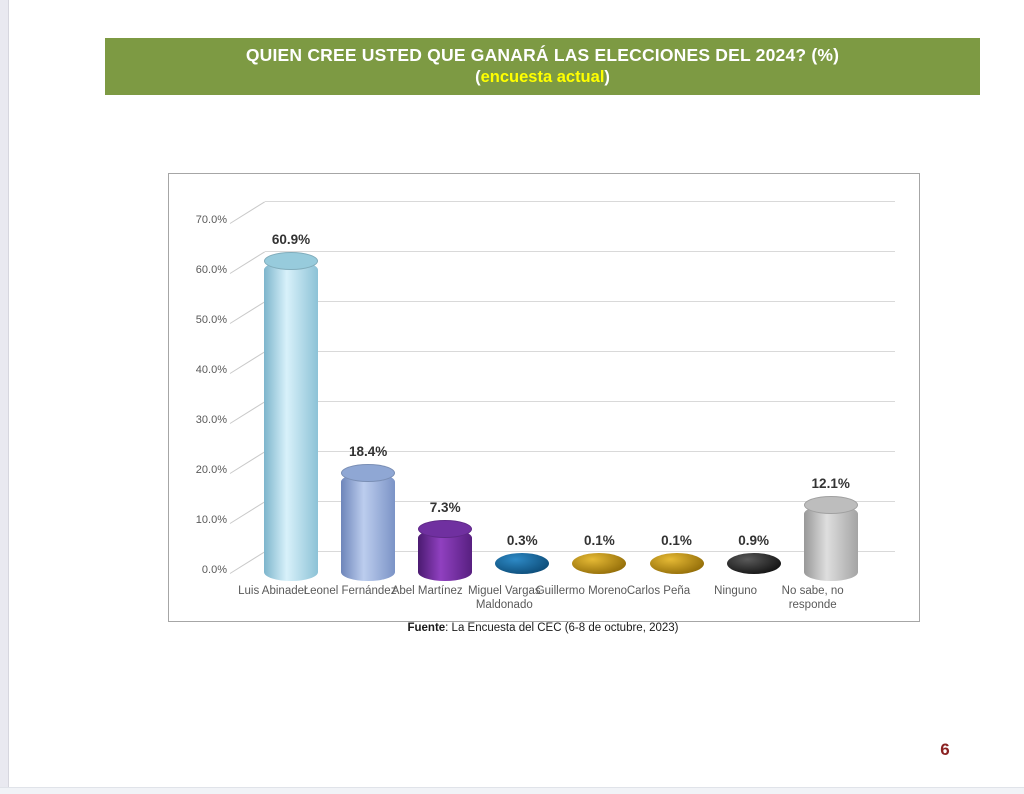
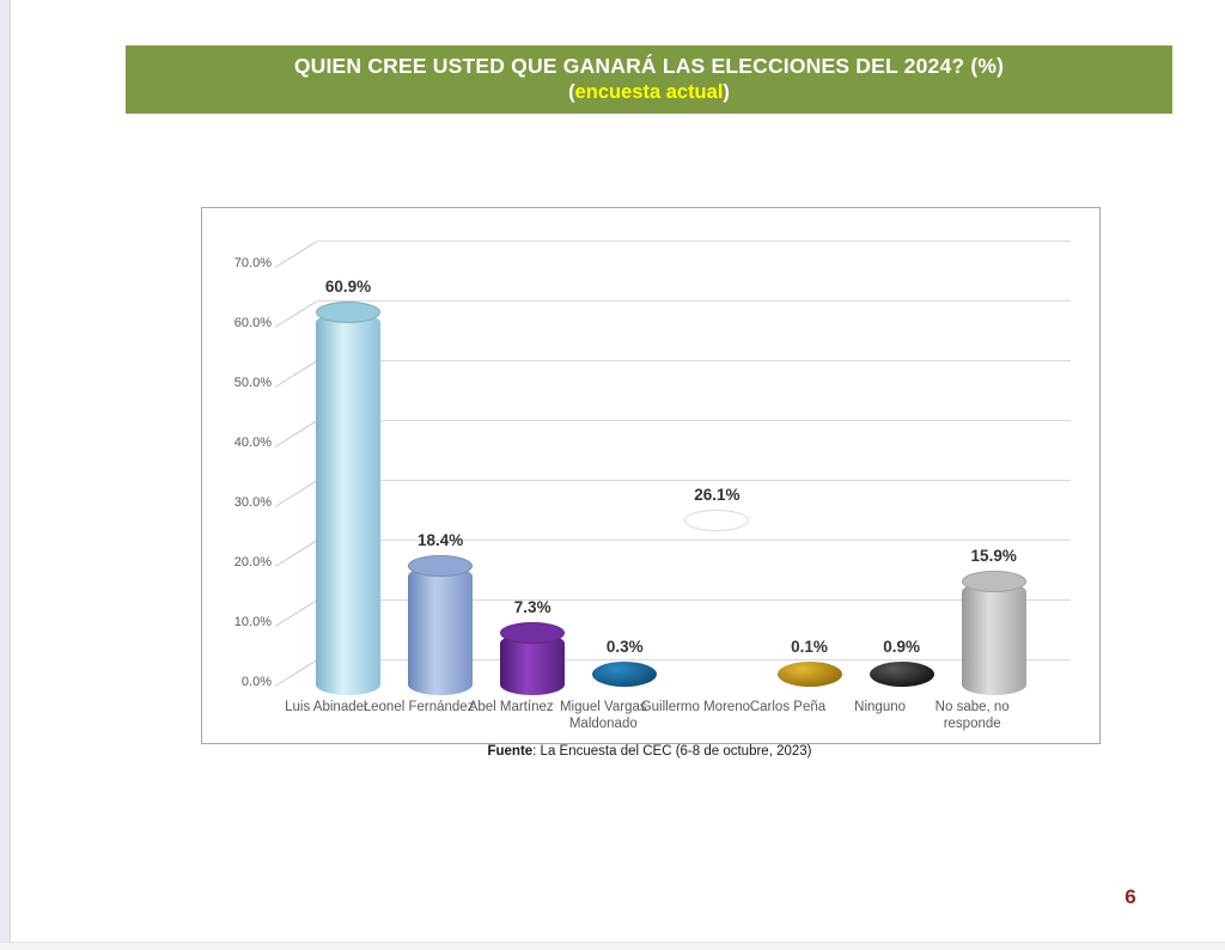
Guillermo Moreno: 0.1% -> 26.1%
No sabe, no responde: 12.1% -> 15.9%
